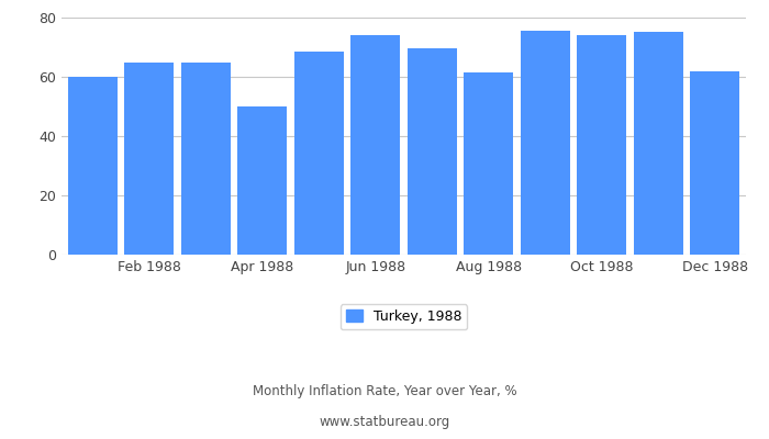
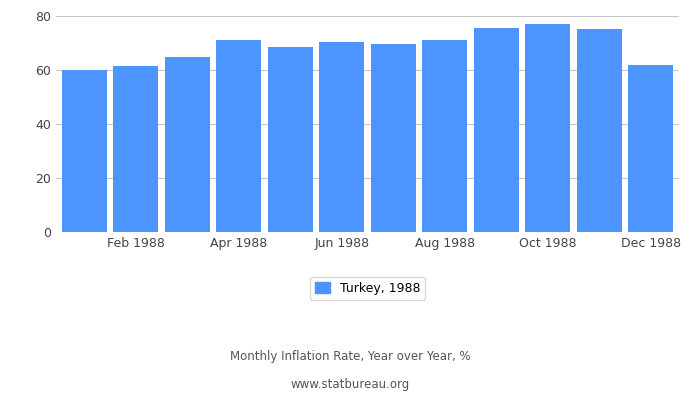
Feb 1988: 65.0 -> 61.5
Apr 1988: 50.0 -> 71.0
Jun 1988: 74.0 -> 70.5
Aug 1988: 61.5 -> 71.0
Oct 1988: 74.0 -> 77.0
